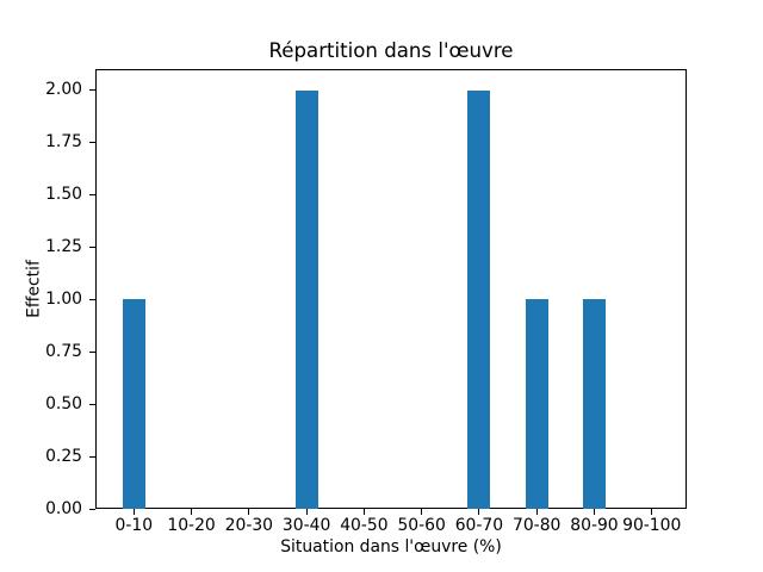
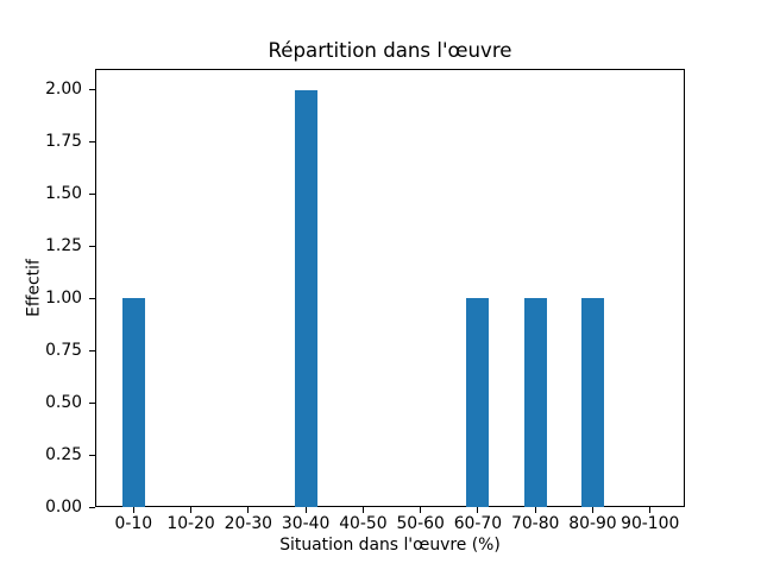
60-70: 2 -> 1
